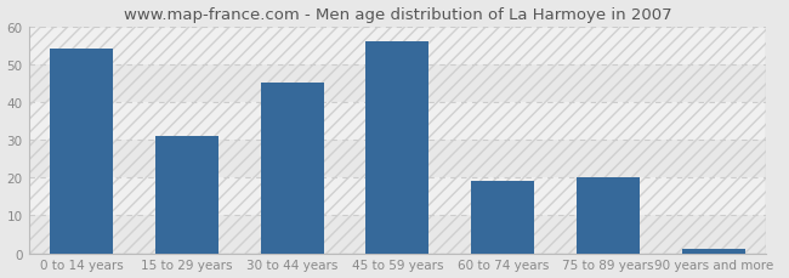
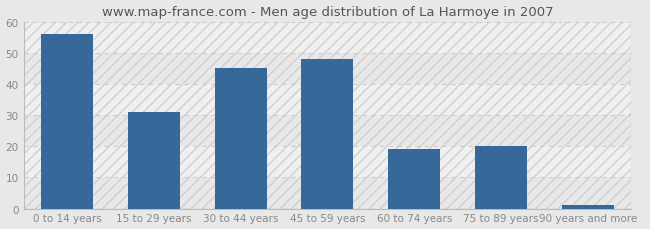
0 to 14 years: 54 -> 56
45 to 59 years: 56 -> 48
